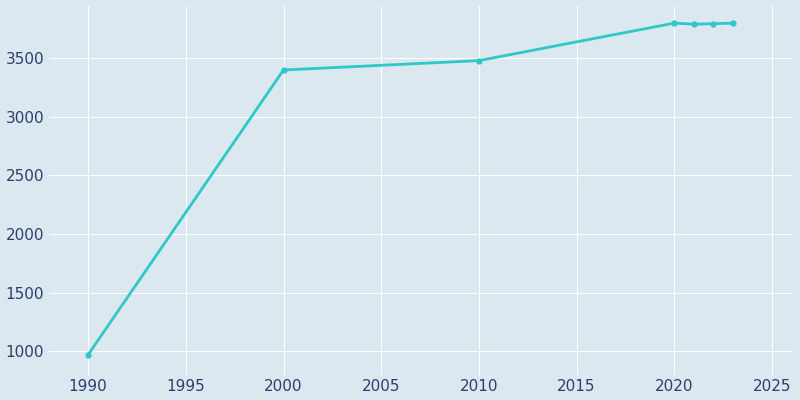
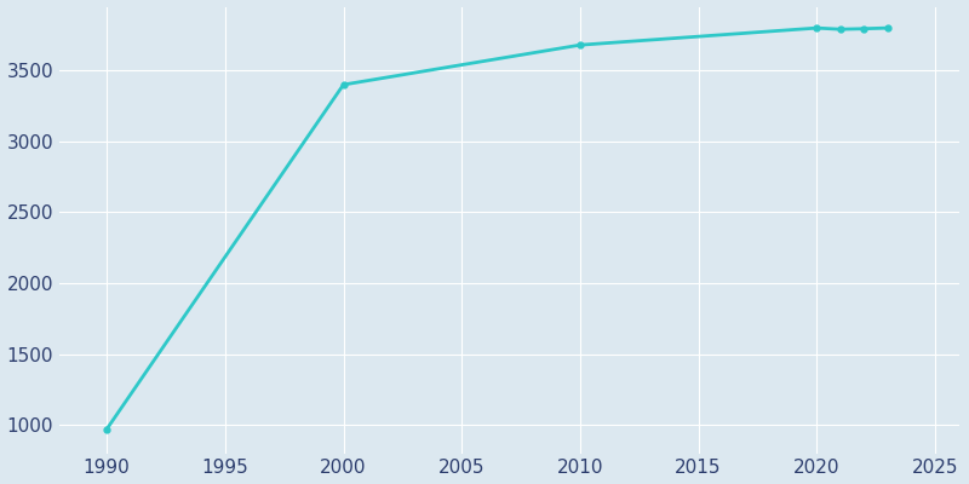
2010: 3480 -> 3680
